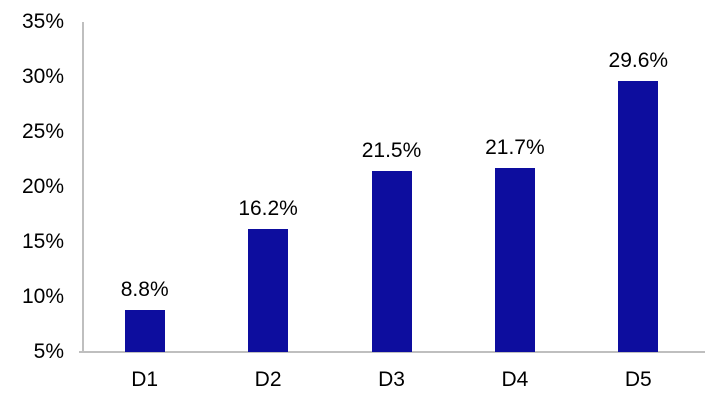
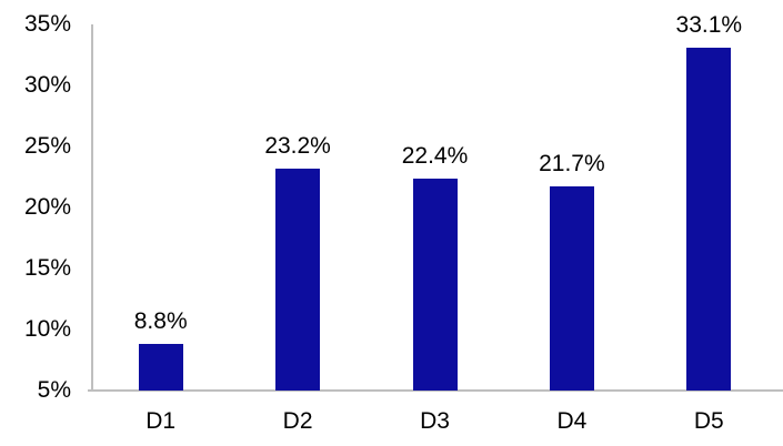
D2: 16.2% -> 23.2%
D3: 21.5% -> 22.4%
D5: 29.6% -> 33.1%
